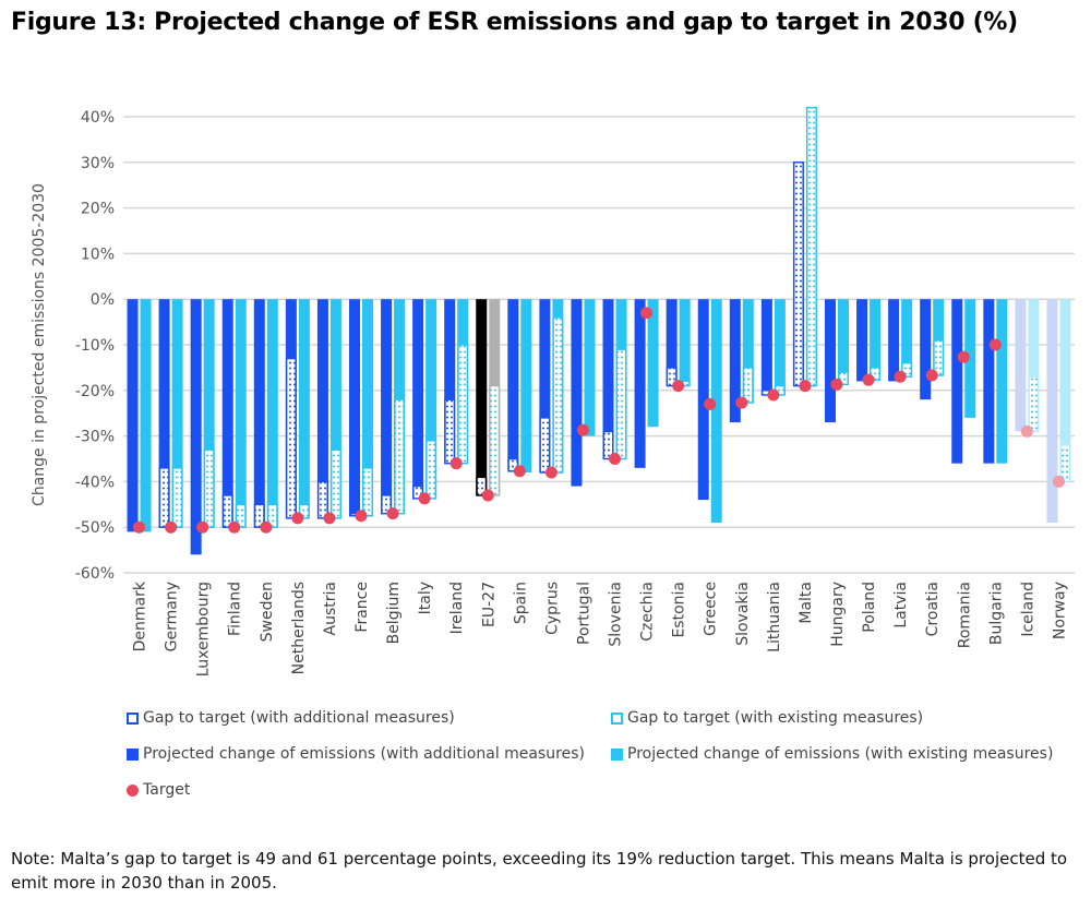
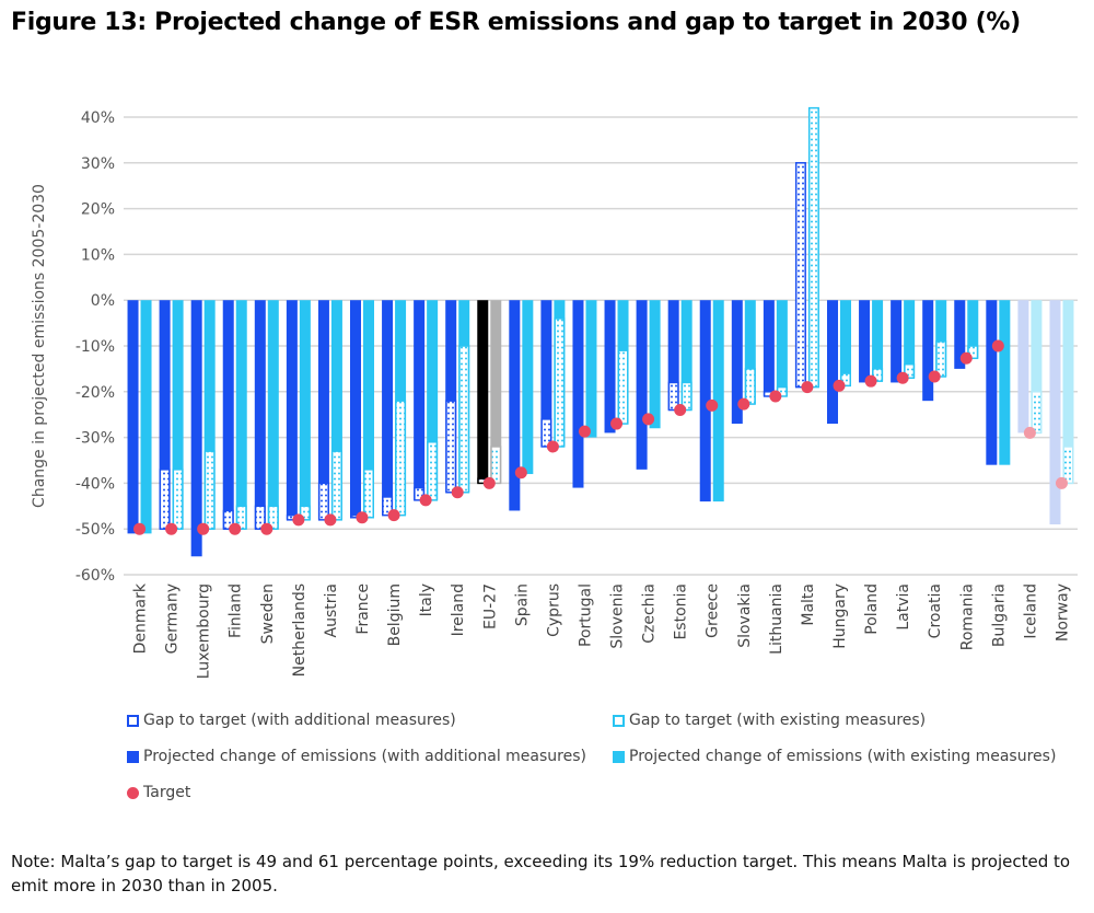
Projected change of emissions (with additional measures)/Finland: -43% -> -46%
Projected change of emissions (with additional measures)/Netherlands: -13% -> -47%
Target/Ireland: -36% -> -42%
Projected change of emissions (with existing measures)/EU-27: -19% -> -32%
Target/EU-27: -43% -> -40%
Projected change of emissions (with additional measures)/Spain: -35% -> -46%
Target/Cyprus: -38% -> -32%
Target/Slovenia: -35% -> -27%
Target/Czechia: -3% -> -26%
Projected change of emissions (with additional measures)/Estonia: -15% -> -18%
Target/Estonia: -19% -> -24%
Projected change of emissions (with existing measures)/Greece: -49% -> -44%
Projected change of emissions (with additional measures)/Romania: -36% -> -15%
Projected change of emissions (with existing measures)/Romania: -26% -> -10%
Projected change of emissions (with existing measures)/Iceland: -17% -> -20%
